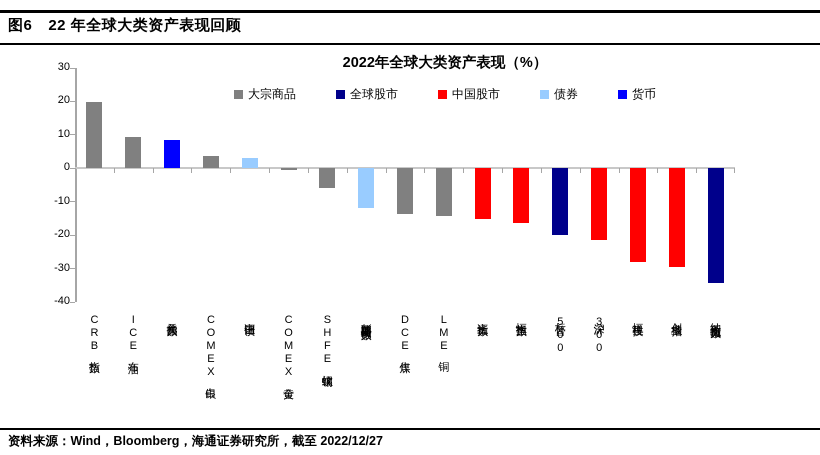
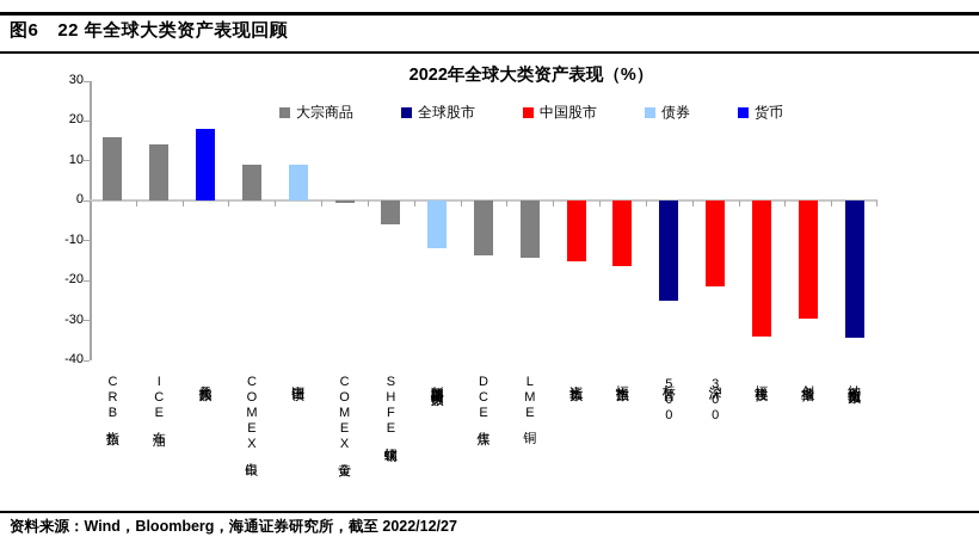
CRB指数: 20 -> 16
ICE布油: 9 -> 14
美元指数: 8 -> 18
COMEX白银: 4 -> 9
中证国债: 3 -> 9
标普500: -20 -> -25
恒生科技: -28 -> -34
